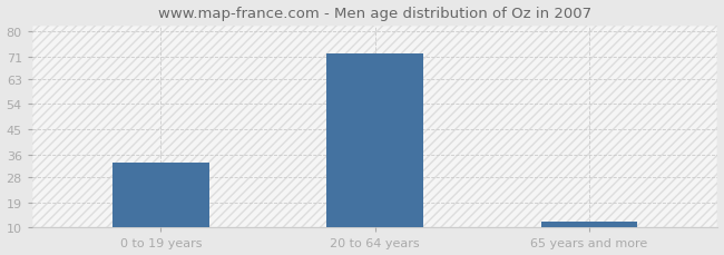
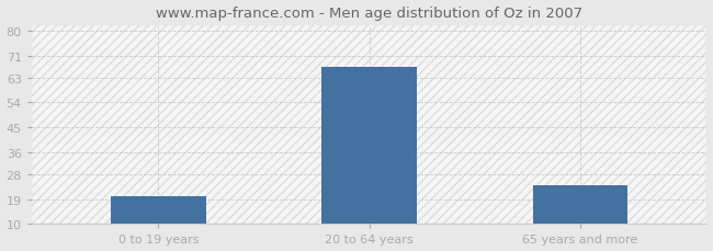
0 to 19 years: 33 -> 20
20 to 64 years: 72 -> 67
65 years and more: 12 -> 24
